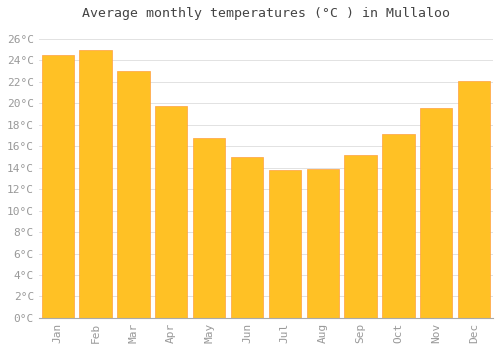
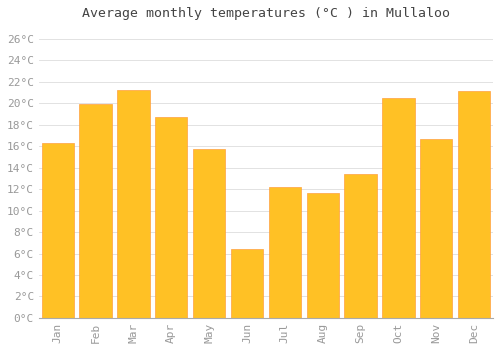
Jan: 24.5°C -> 16.3°C
Feb: 25.0°C -> 19.9°C
Mar: 23.0°C -> 21.2°C
Apr: 19.7°C -> 18.7°C
May: 16.8°C -> 15.7°C
Jun: 15.0°C -> 6.4°C
Jul: 13.8°C -> 12.2°C
Aug: 13.9°C -> 11.6°C
Sep: 15.2°C -> 13.4°C
Oct: 17.1°C -> 20.5°C
Nov: 19.6°C -> 16.7°C
Dec: 22.1°C -> 21.1°C
